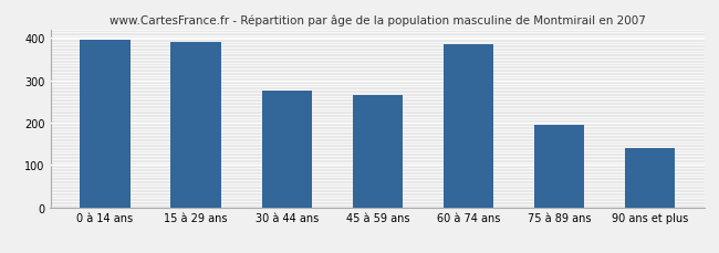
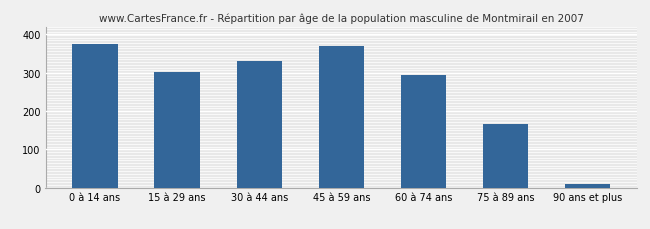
0 à 14 ans: 395 -> 375
15 à 29 ans: 390 -> 302
30 à 44 ans: 275 -> 330
45 à 59 ans: 265 -> 369
60 à 74 ans: 385 -> 293
75 à 89 ans: 195 -> 165
90 ans et plus: 140 -> 10
